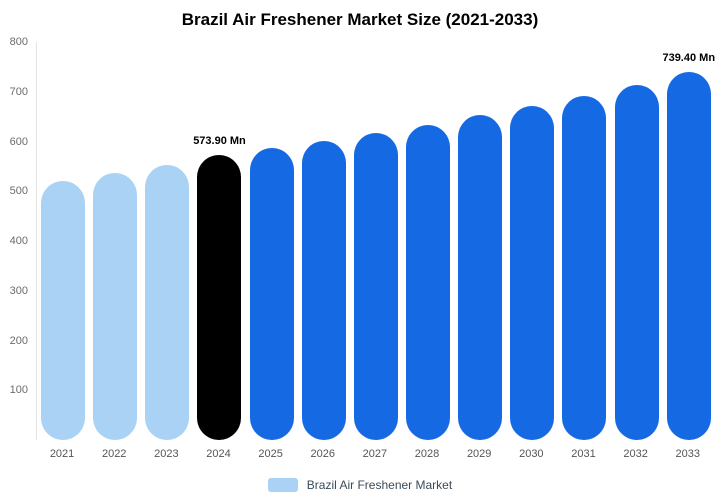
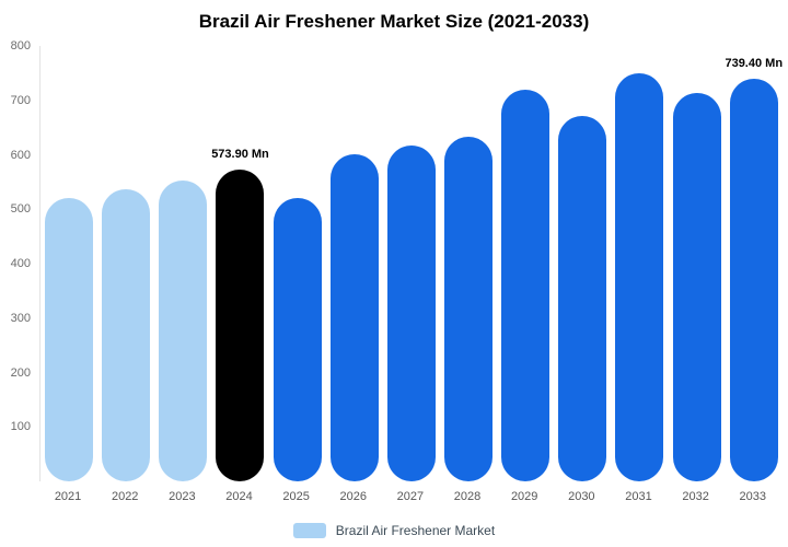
2025: 590 -> 520
2029: 650 -> 720
2031: 690 -> 750
